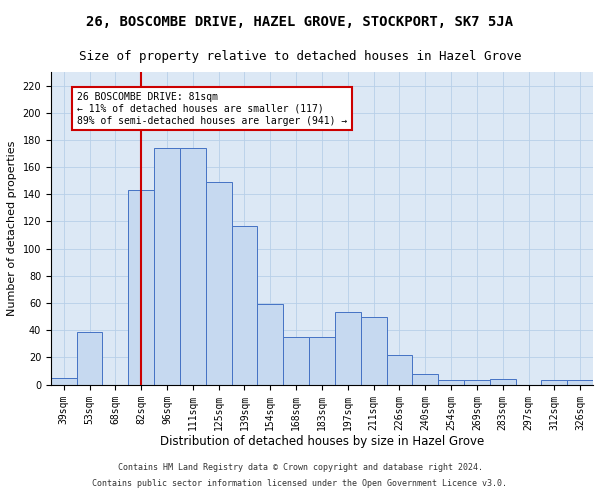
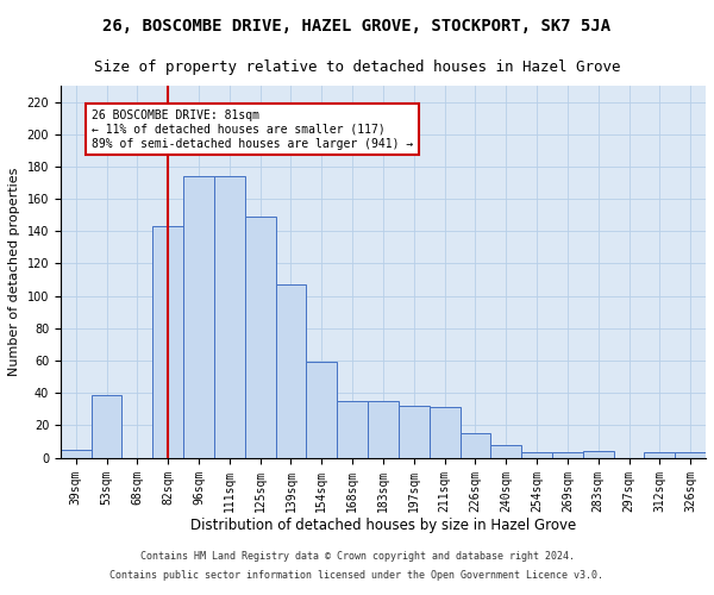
139sqm: 117 -> 107
197sqm: 53 -> 32
211sqm: 50 -> 31
226sqm: 22 -> 15
